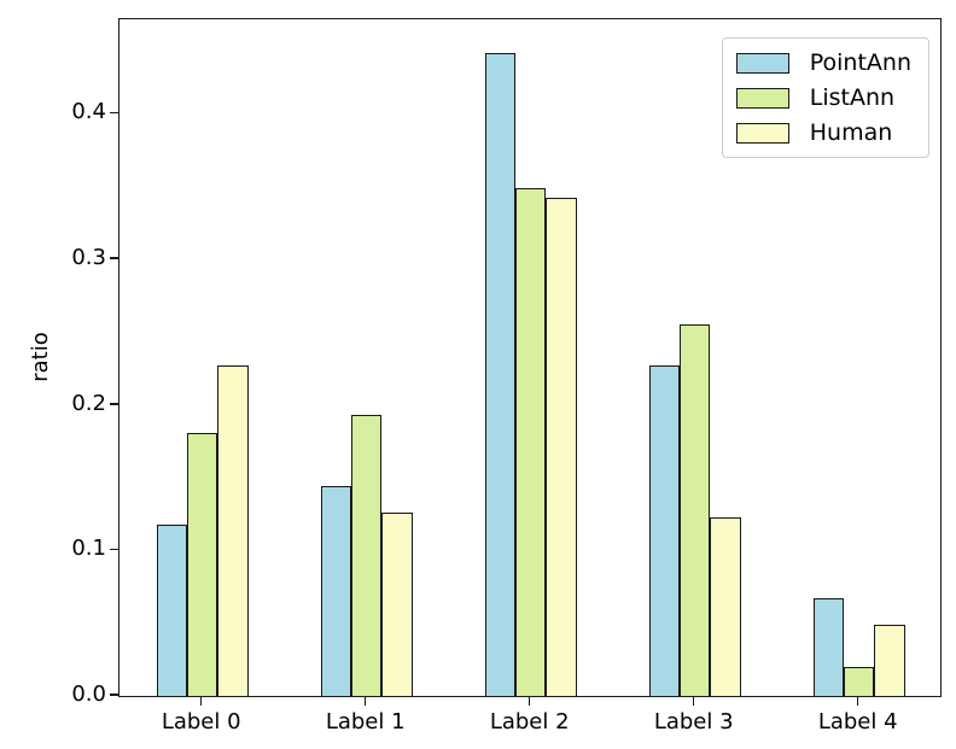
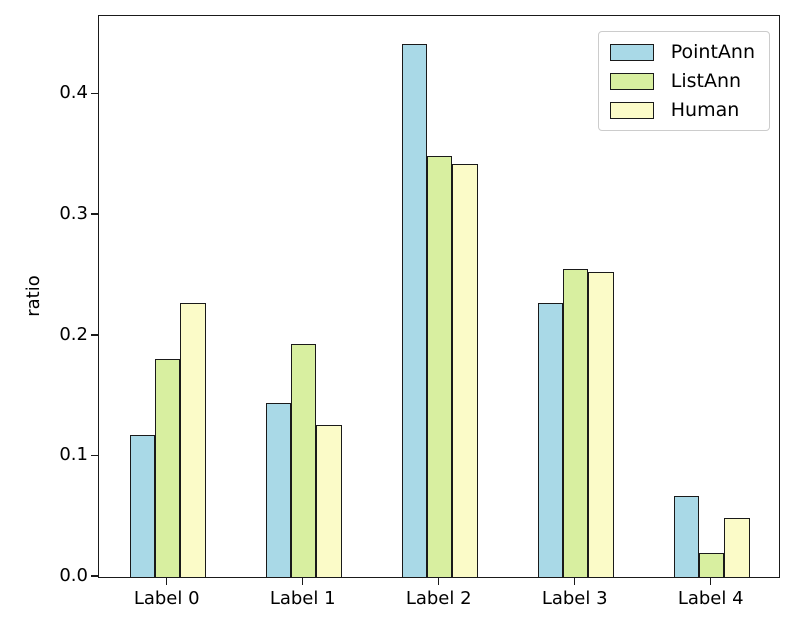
Human/Label 3: 0.123 -> 0.253
